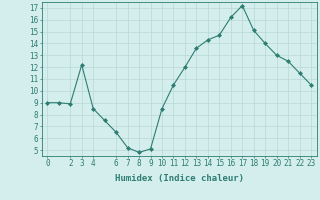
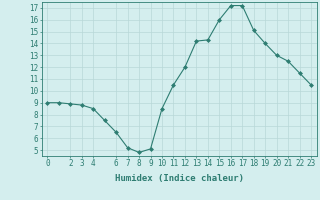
3: 12.2 -> 8.8
13: 13.6 -> 14.2
15: 14.7 -> 16.0
16: 16.2 -> 17.2
